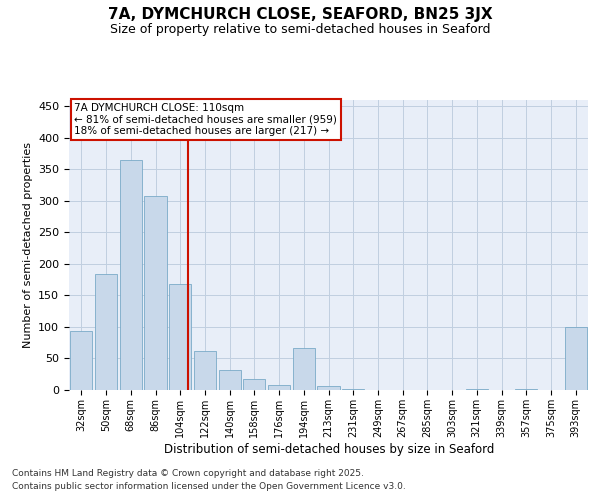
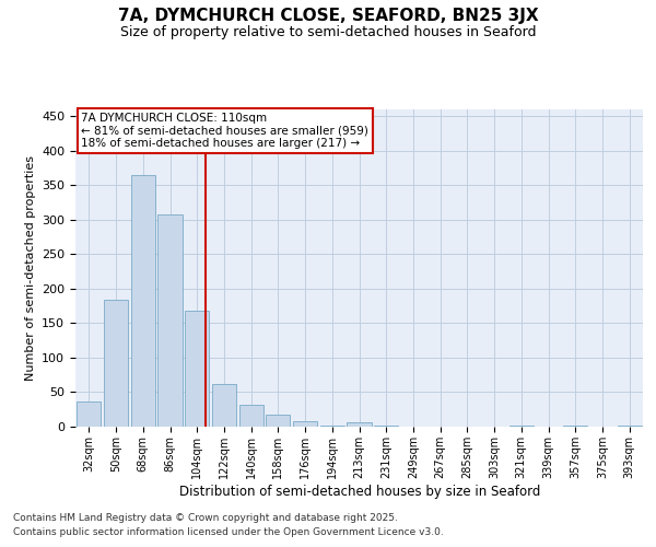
32sqm: 94 -> 37
194sqm: 66 -> 2
393sqm: 100 -> 2
